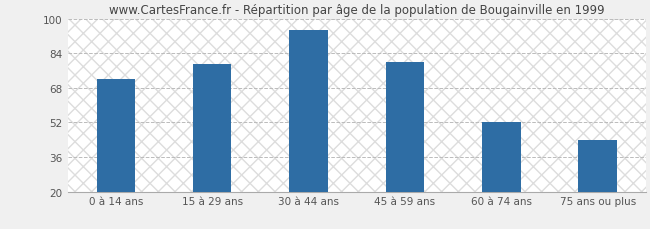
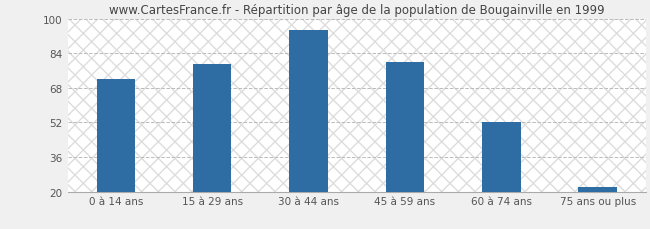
75 ans ou plus: 44 -> 22
